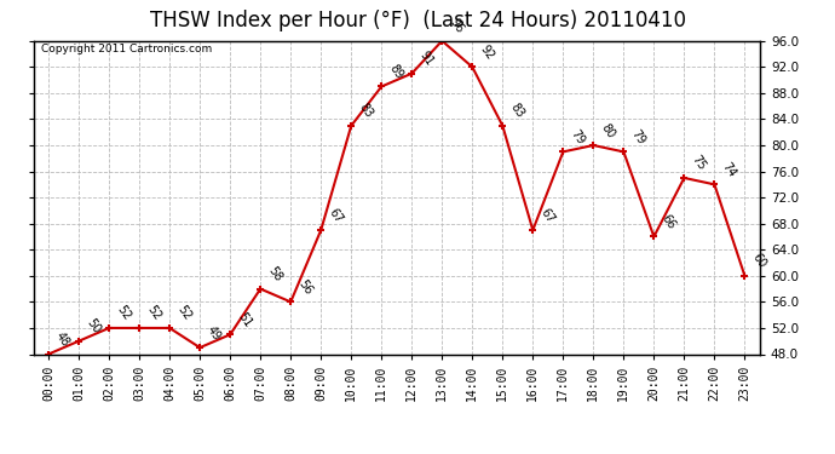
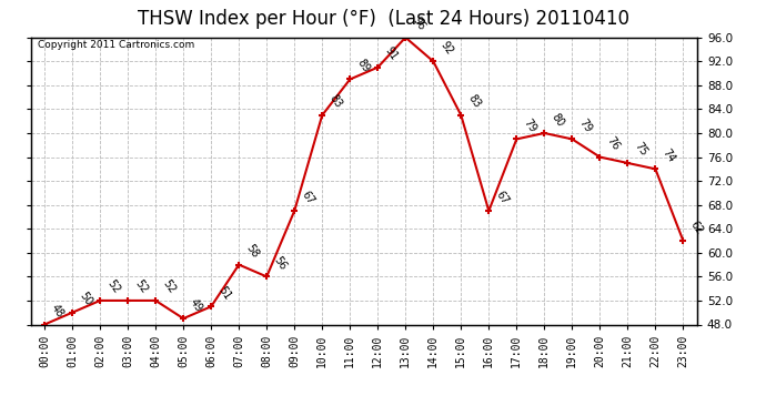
20:00: 66 -> 76
23:00: 60 -> 62
